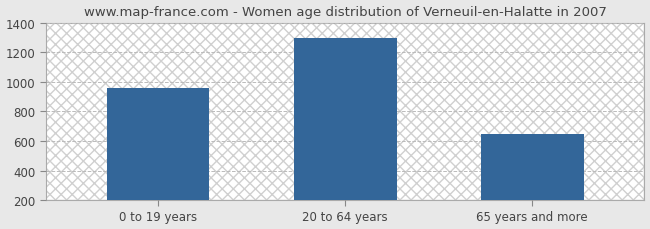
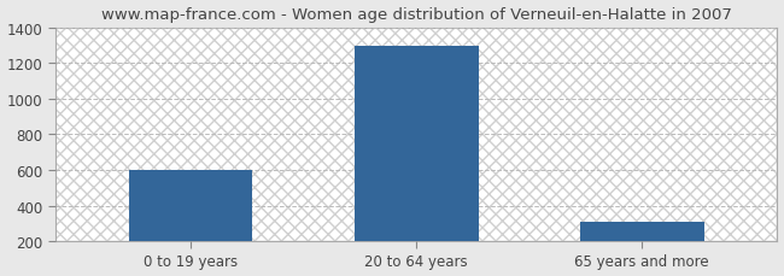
0 to 19 years: 960 -> 600
65 years and more: 650 -> 310
